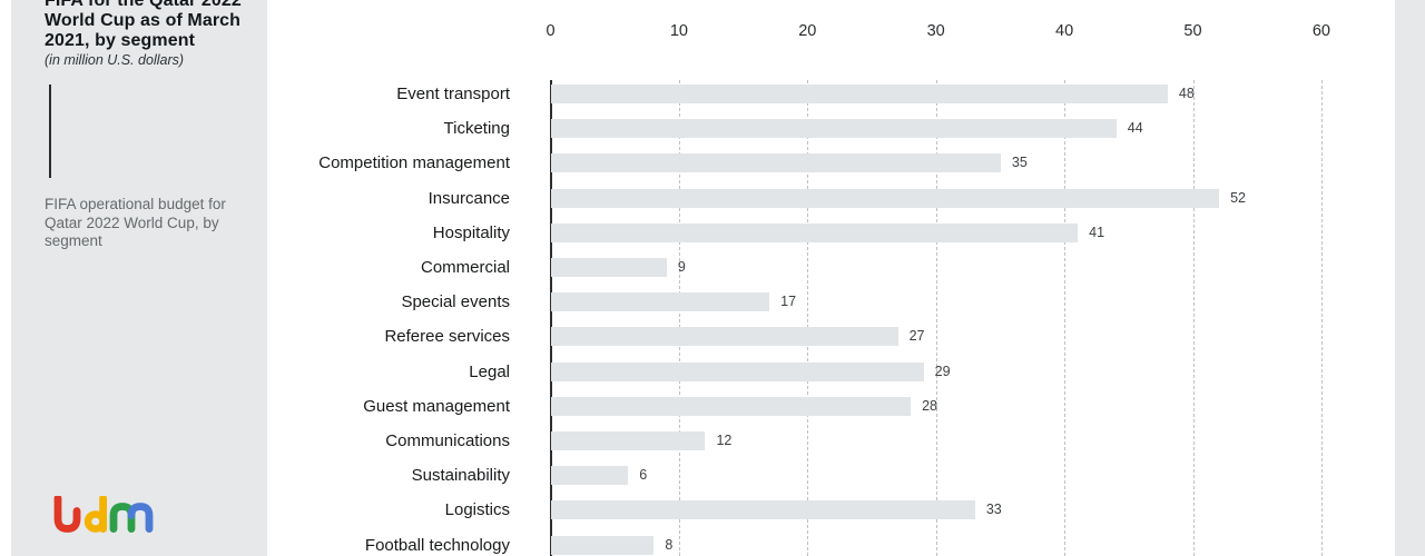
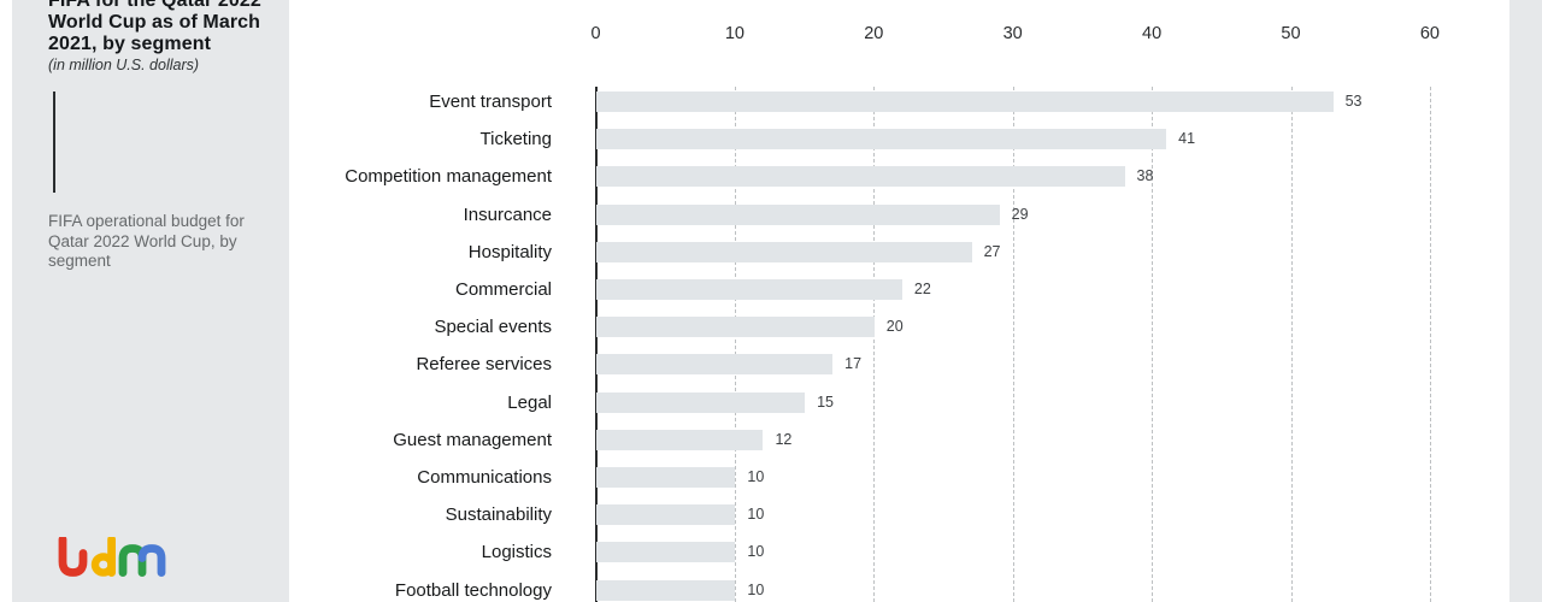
Event transport: 48 -> 53
Ticketing: 44 -> 41
Competition management: 35 -> 38
Insurcance: 52 -> 29
Hospitality: 41 -> 27
Commercial: 9 -> 22
Special events: 17 -> 20
Referee services: 27 -> 17
Legal: 29 -> 15
Guest management: 28 -> 12
Communications: 12 -> 10
Sustainability: 6 -> 10
Logistics: 33 -> 10
Football technology: 8 -> 10
